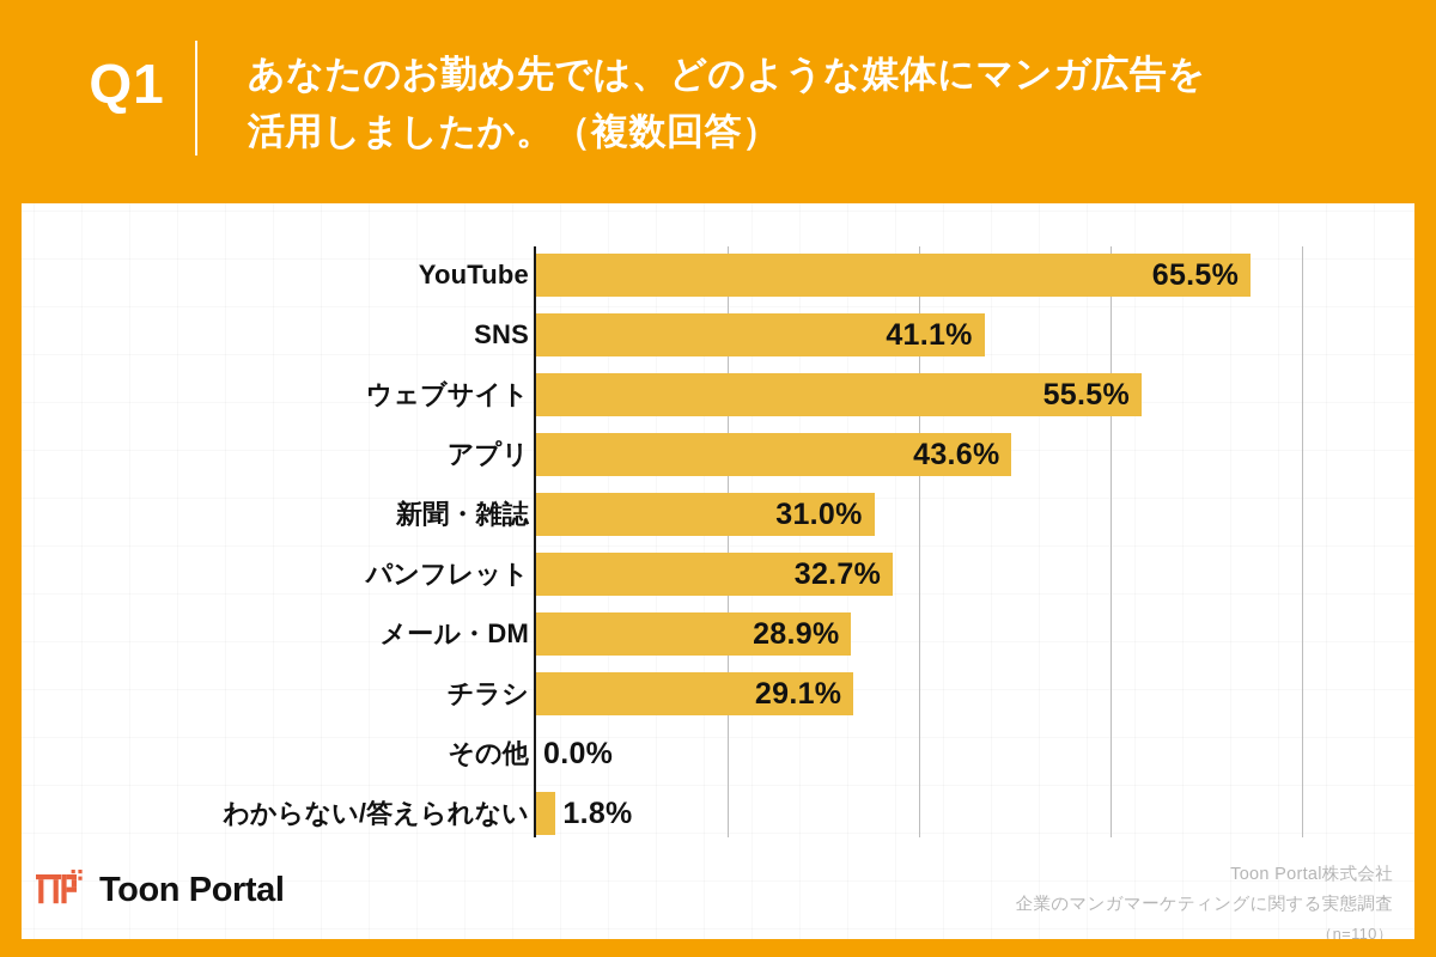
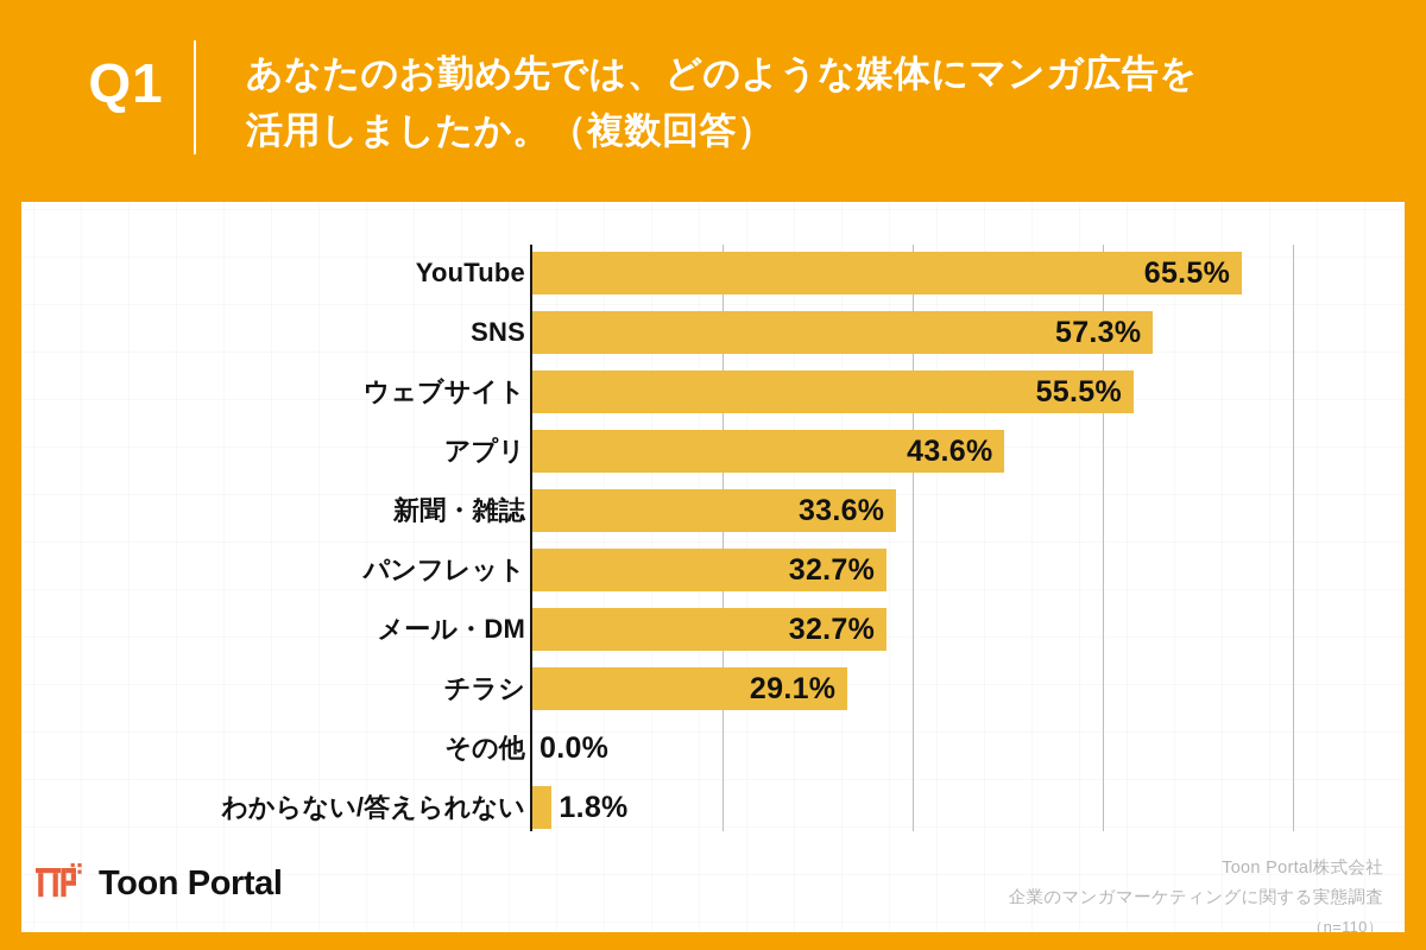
SNS: 41.1% -> 57.3%
新聞・雑誌: 31.0% -> 33.6%
メール・DM: 28.9% -> 32.7%
